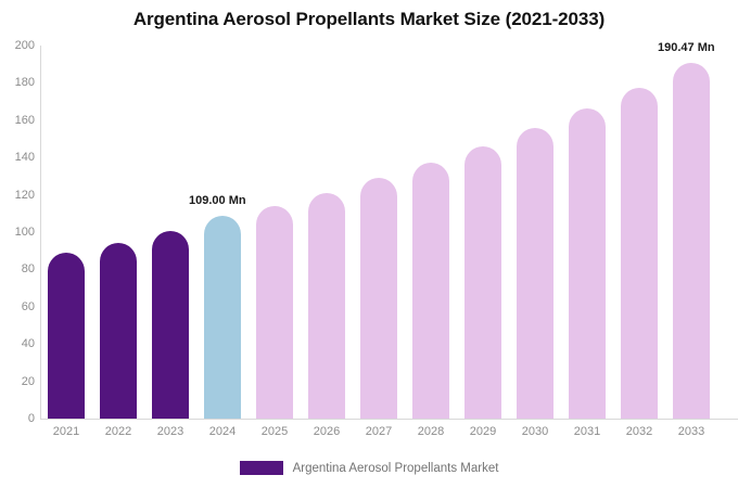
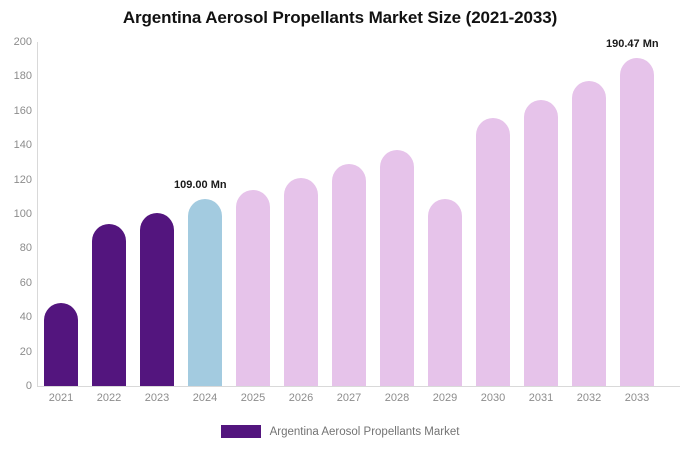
2021: 89 -> 48
2029: 146 -> 109
